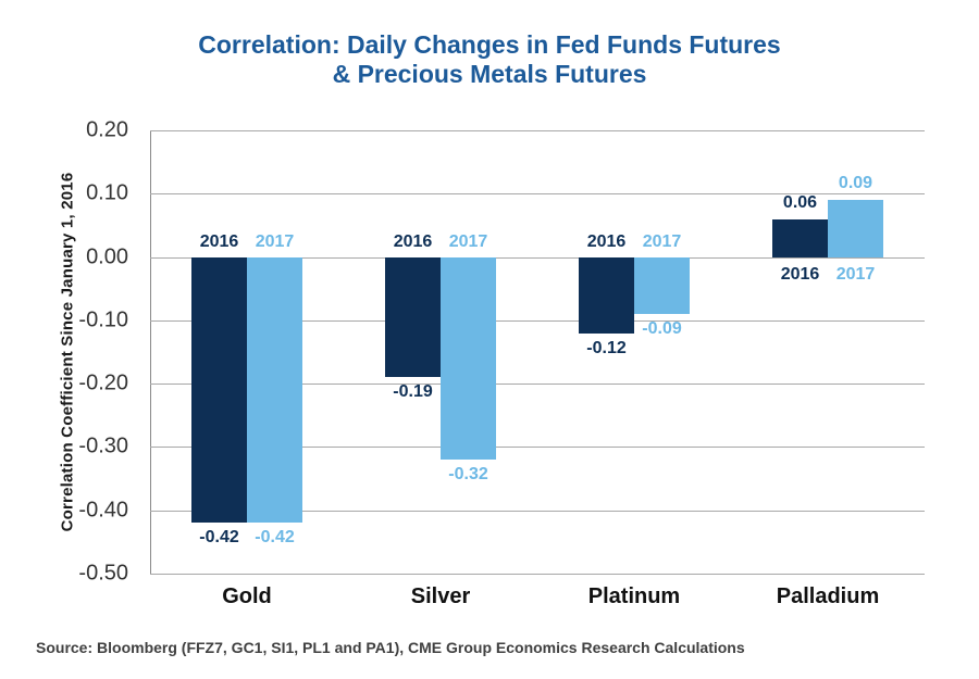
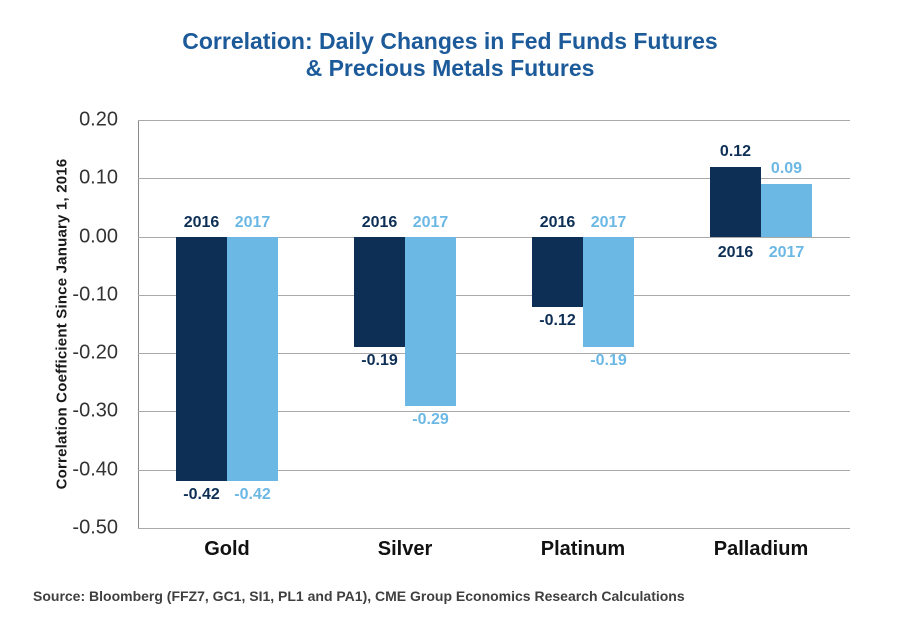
2017/Silver: -0.32 -> -0.29
2017/Platinum: -0.09 -> -0.19
2016/Palladium: 0.06 -> 0.12
